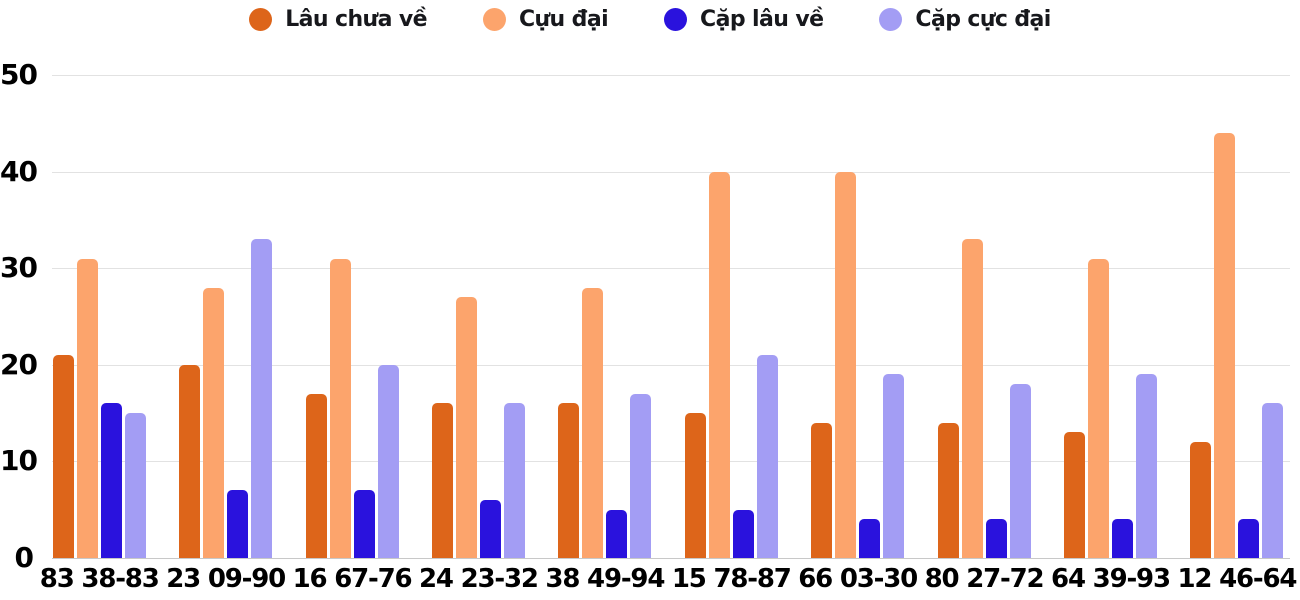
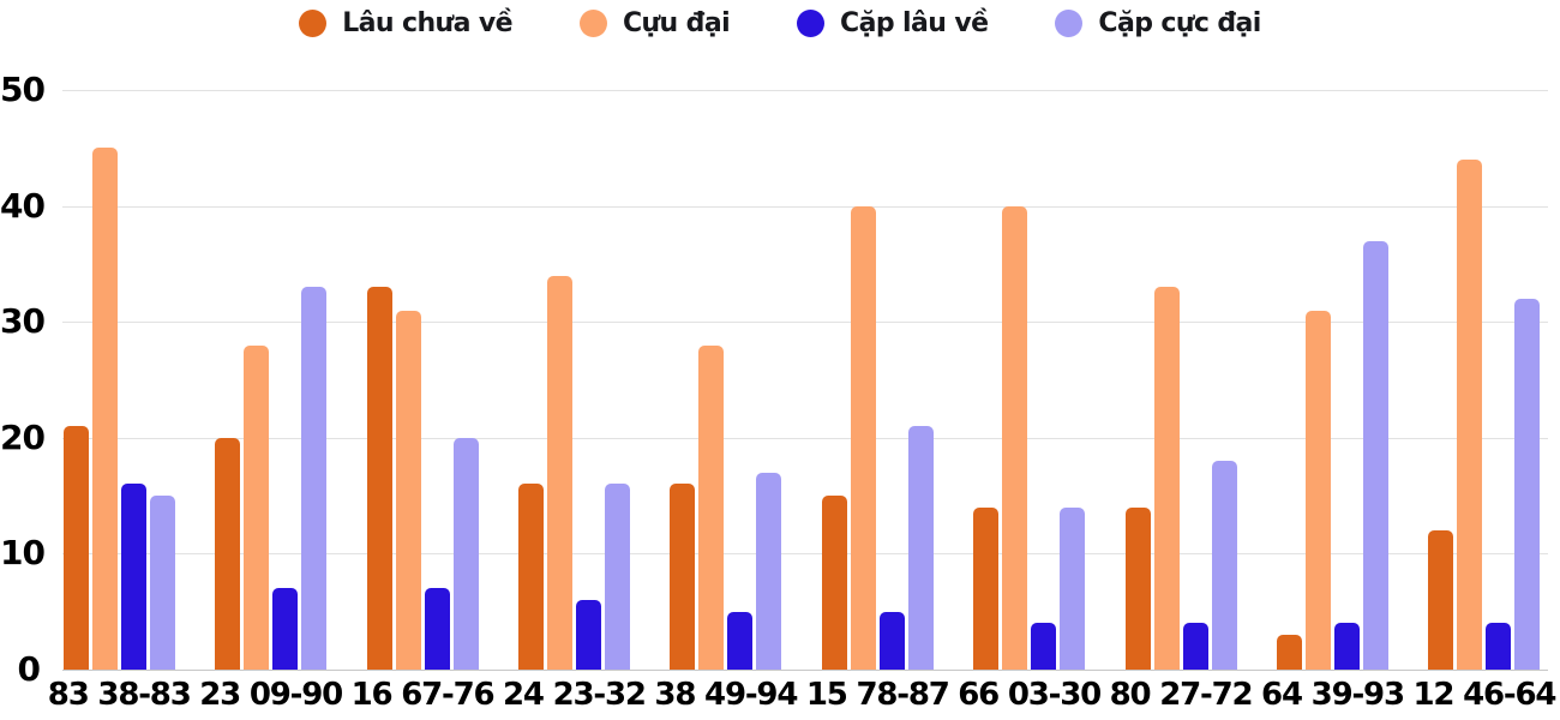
Cựu đại/83 38-83: 31 -> 45
Lâu chưa về/16 67-76: 17 -> 33
Cựu đại/24 23-32: 27 -> 34
Cặp cực đại/66 03-30: 19 -> 14
Lâu chưa về/64 39-93: 13 -> 3
Cặp cực đại/64 39-93: 19 -> 37
Cặp cực đại/12 46-64: 16 -> 32
